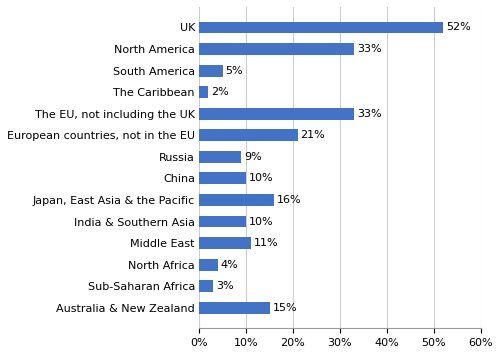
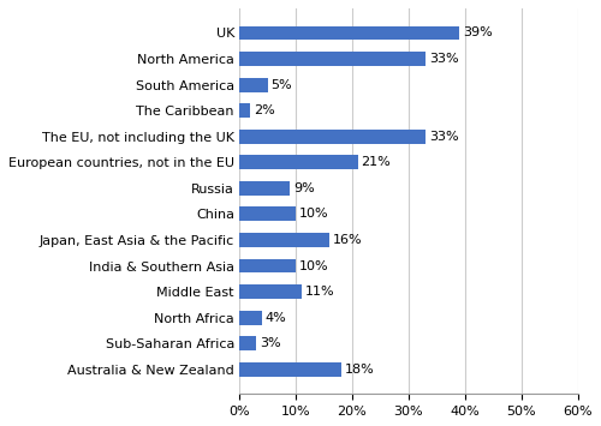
UK: 52% -> 39%
Australia & New Zealand: 15% -> 18%
